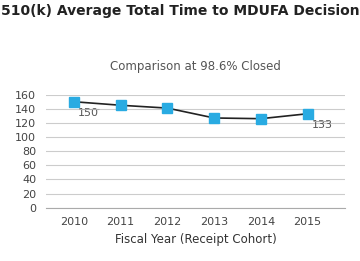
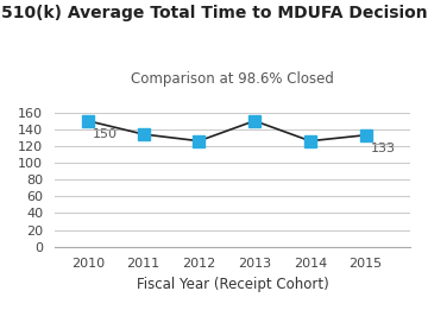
2011: 145 -> 134
2012: 141 -> 126
2013: 127 -> 150
